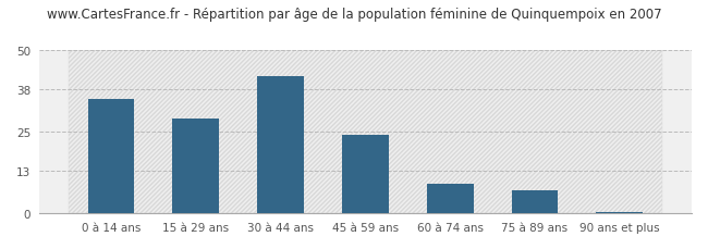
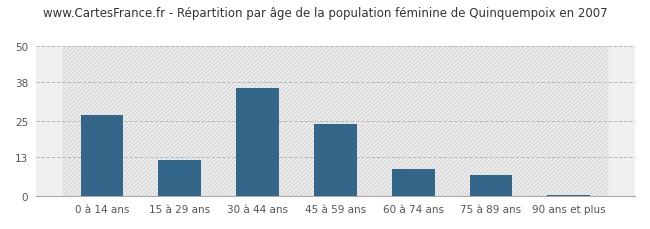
0 à 14 ans: 35.0 -> 27.0
15 à 29 ans: 29.0 -> 12.0
30 à 44 ans: 42.0 -> 36.0
